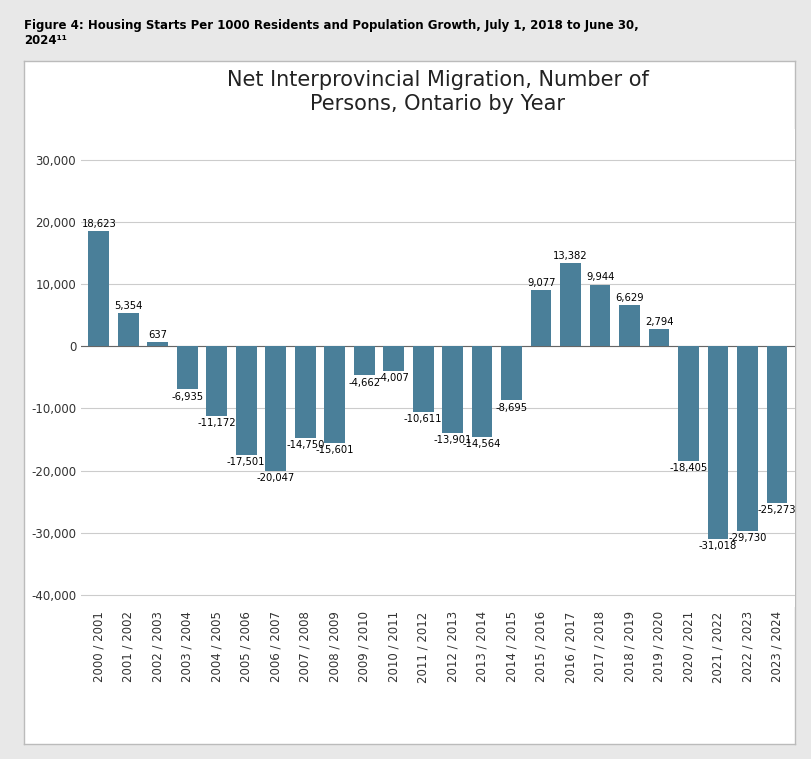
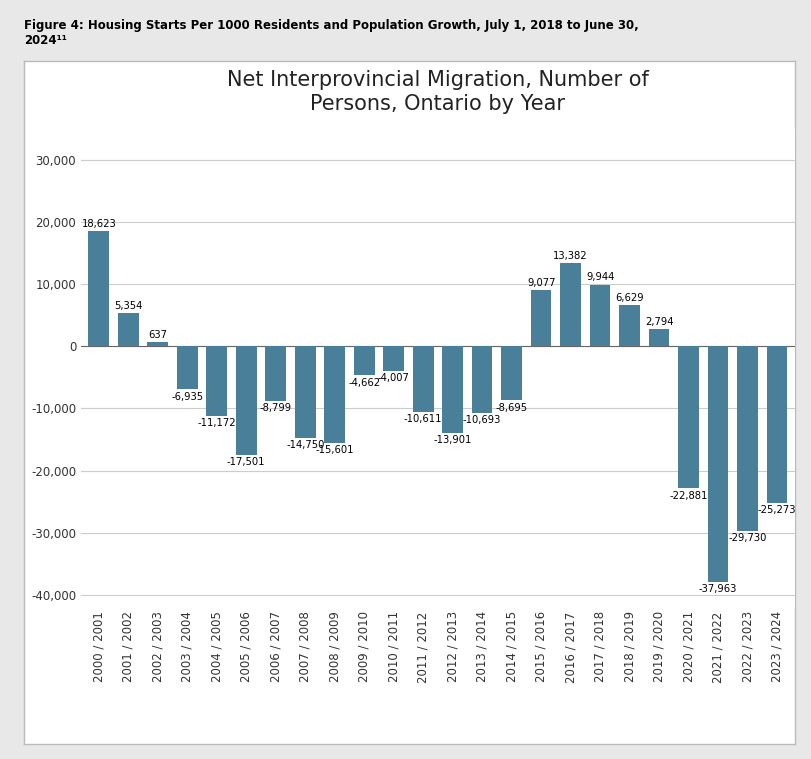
2006 / 2007: -20,047 -> -8,799
2013 / 2014: -14,564 -> -10,693
2020 / 2021: -18,405 -> -22,881
2021 / 2022: -31,018 -> -37,963
